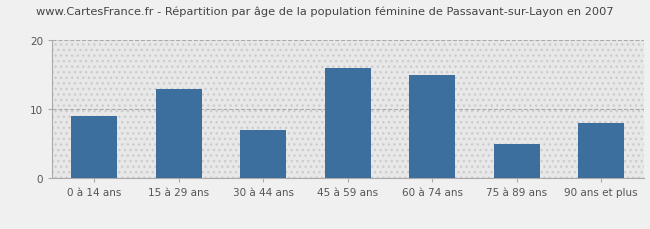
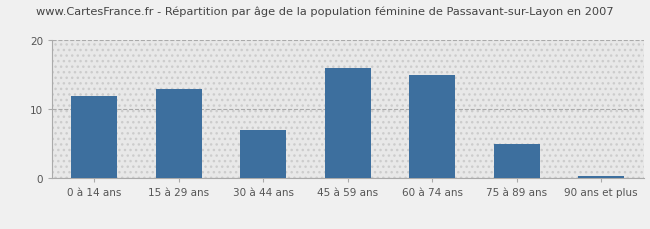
0 à 14 ans: 9.0 -> 12.0
90 ans et plus: 8.0 -> 0.4
